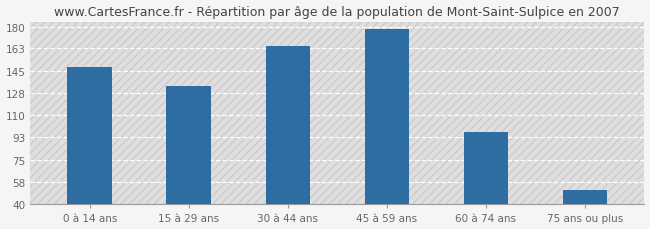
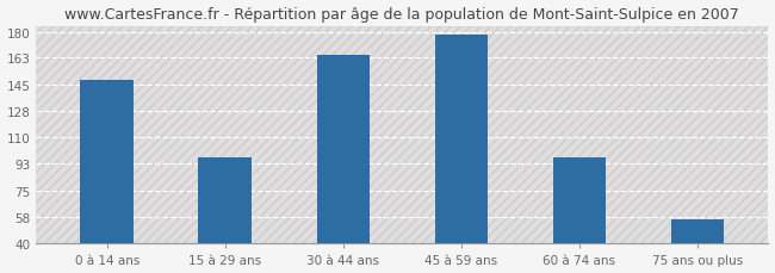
15 à 29 ans: 133 -> 97
75 ans ou plus: 51 -> 56
